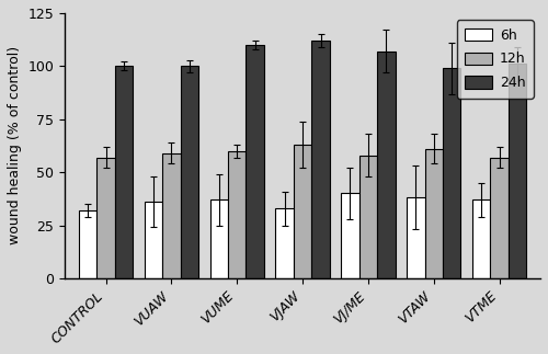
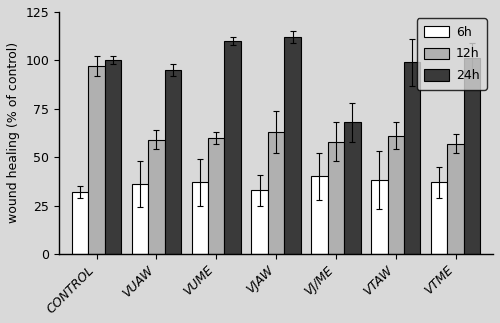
12h/CONTROL: 57 -> 97
24h/VUAW: 100 -> 95
24h/VJ/ME: 107 -> 68
